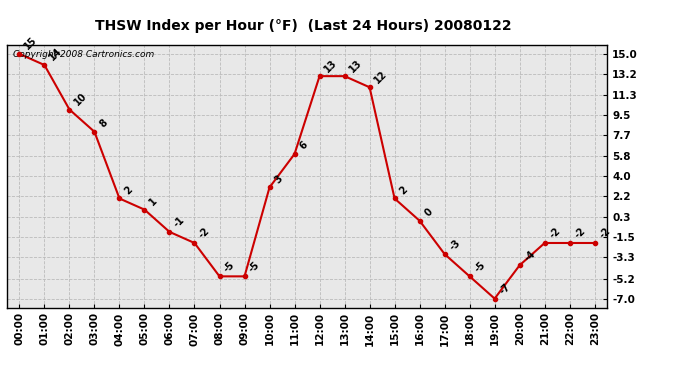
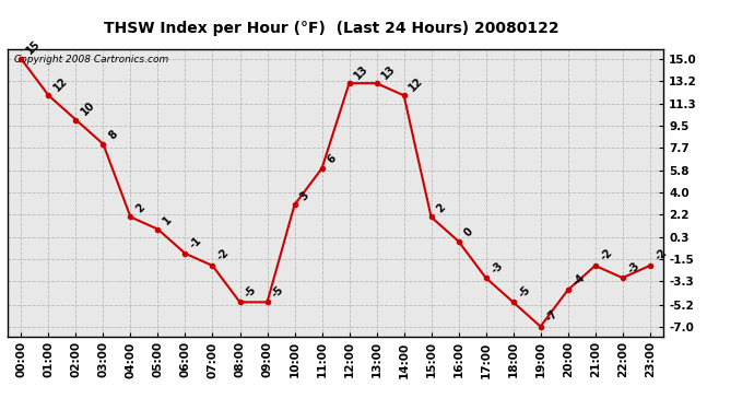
01:00: 14 -> 12
22:00: -2 -> -3
